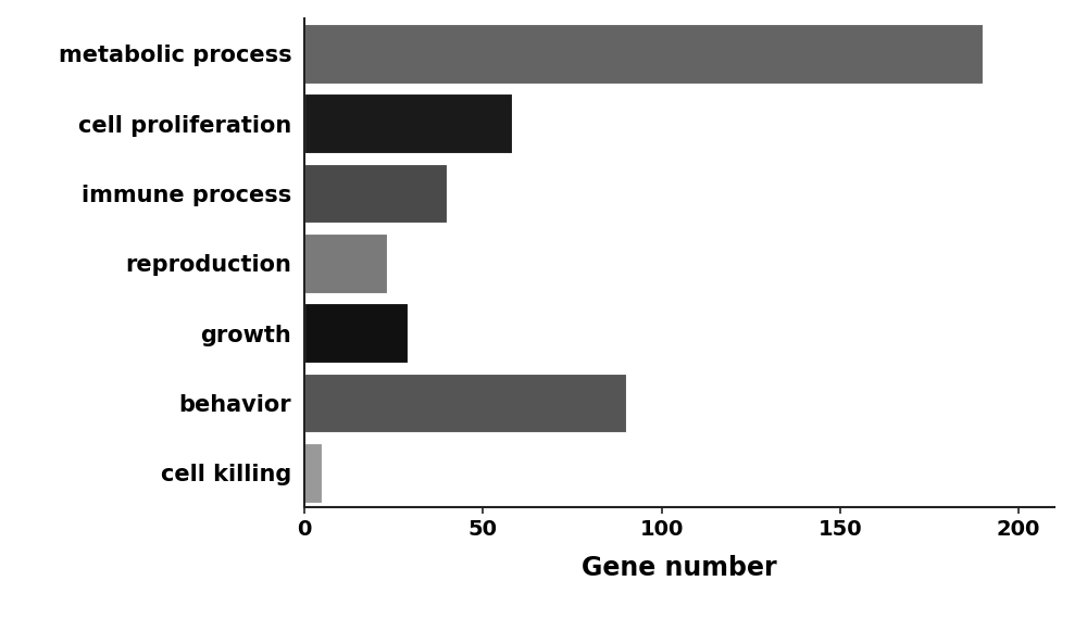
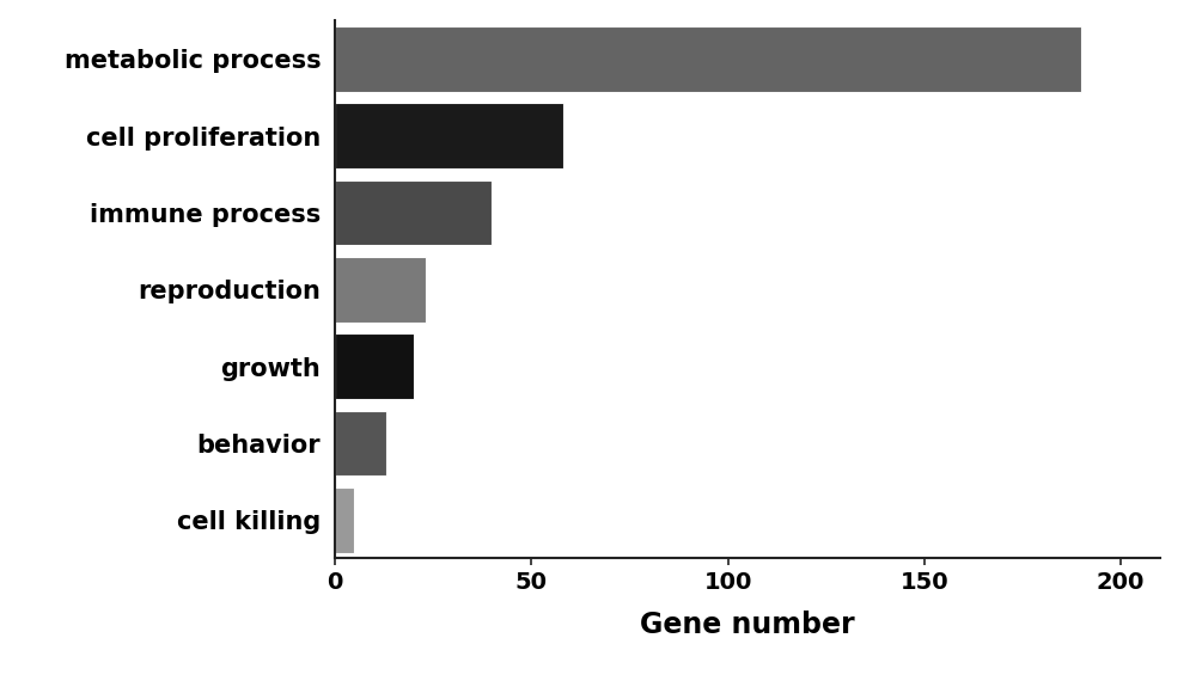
growth: 29 -> 20
behavior: 90 -> 13
